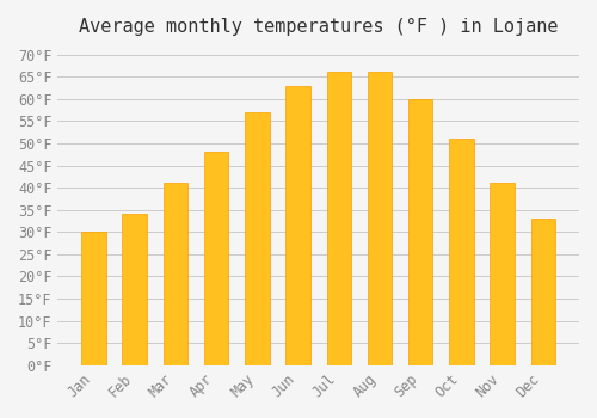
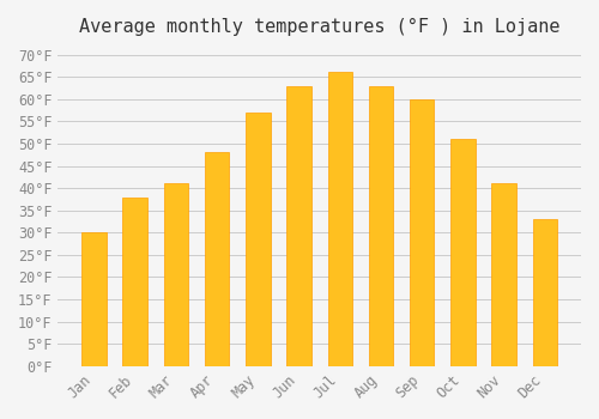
Feb: 34°F -> 38°F
Aug: 66°F -> 63°F
